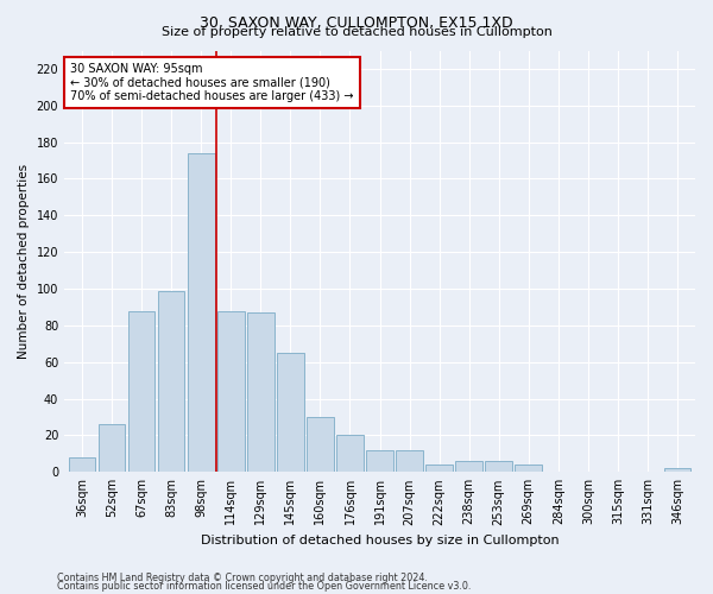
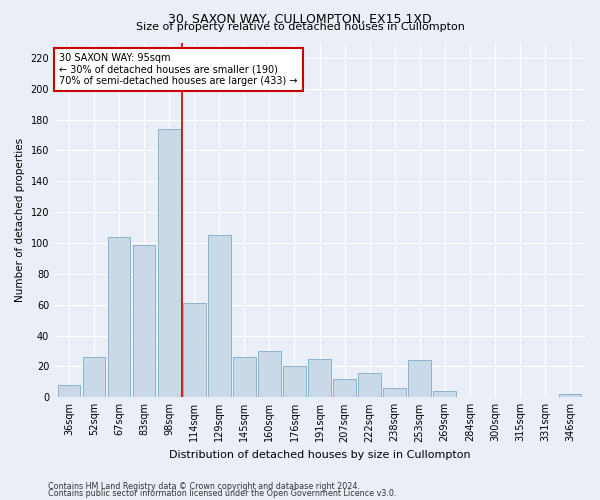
67sqm: 88 -> 104
114sqm: 88 -> 61
129sqm: 87 -> 105
145sqm: 65 -> 26
191sqm: 12 -> 25
222sqm: 4 -> 16
253sqm: 6 -> 24
